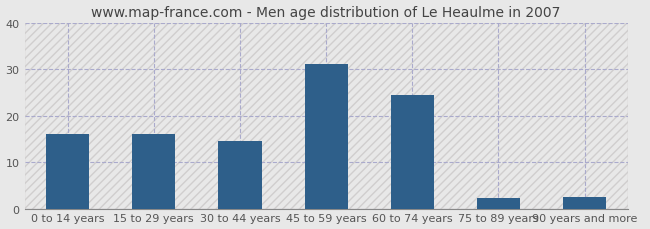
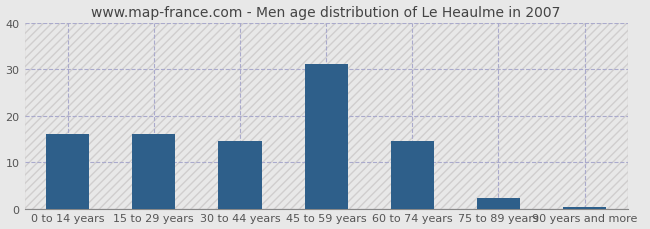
60 to 74 years: 24.5 -> 14.5
90 years and more: 2.5 -> 0.4
